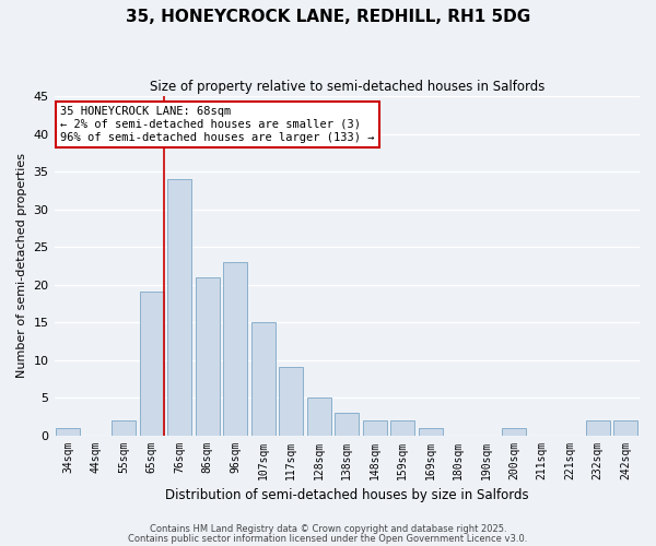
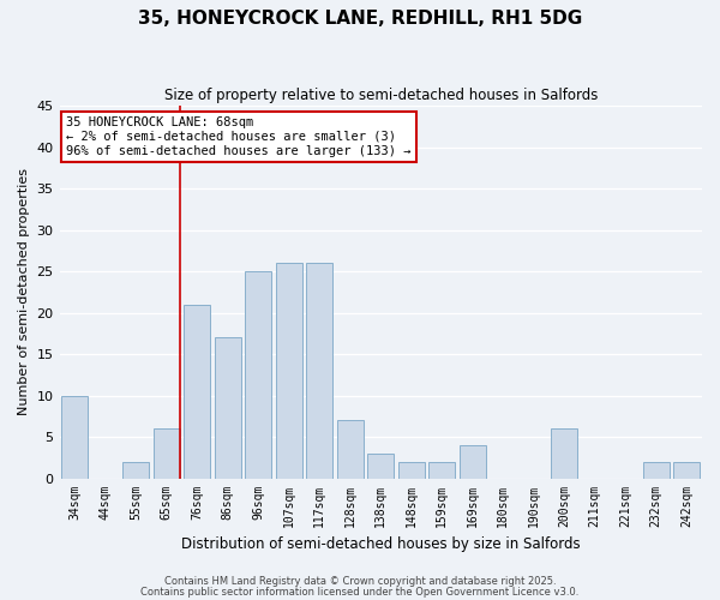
34sqm: 1 -> 10
65sqm: 19 -> 6
76sqm: 34 -> 21
86sqm: 21 -> 17
96sqm: 23 -> 25
107sqm: 15 -> 26
117sqm: 9 -> 26
128sqm: 5 -> 7
169sqm: 1 -> 4
200sqm: 1 -> 6
